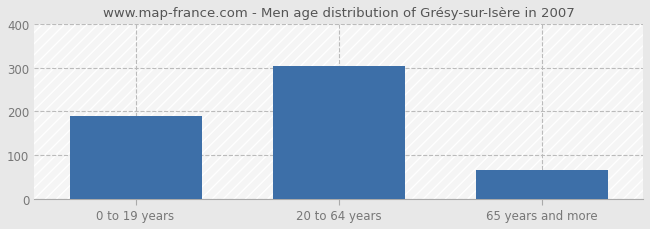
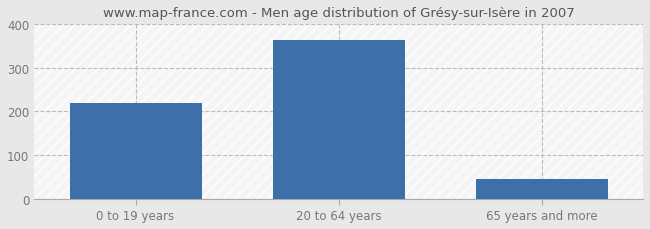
0 to 19 years: 190 -> 220
20 to 64 years: 305 -> 363
65 years and more: 65 -> 46
